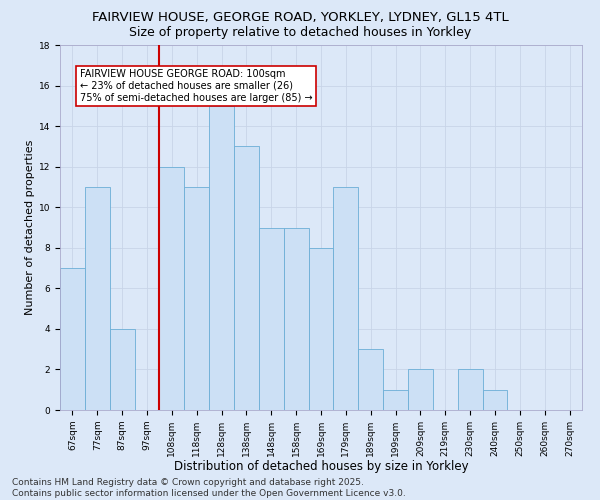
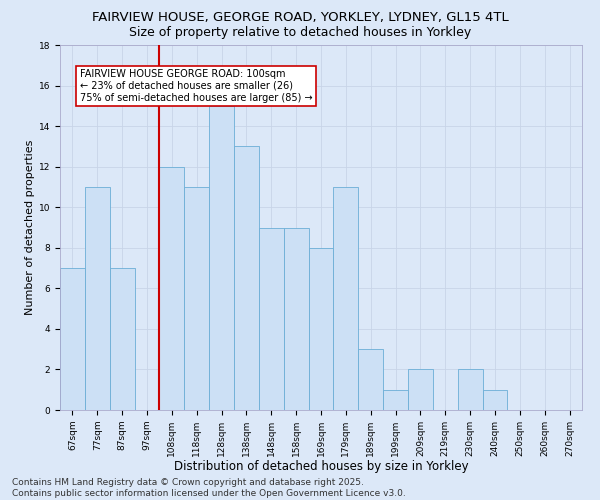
87sqm: 4 -> 7
